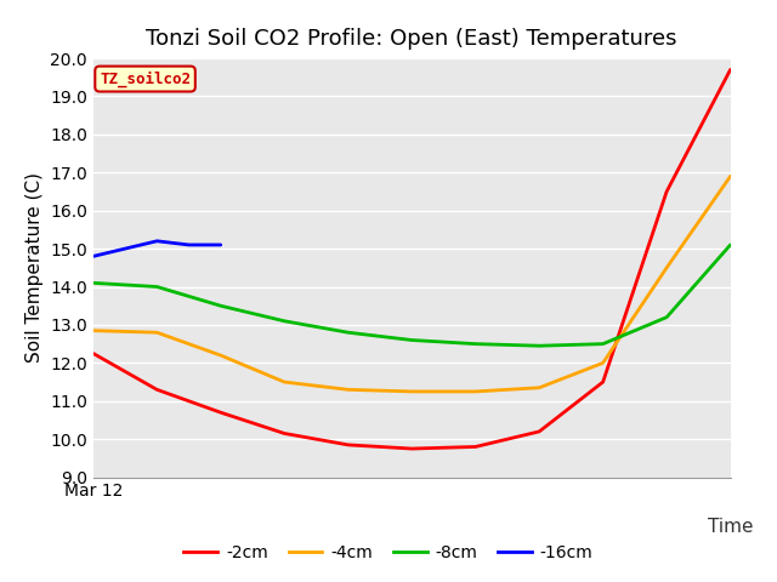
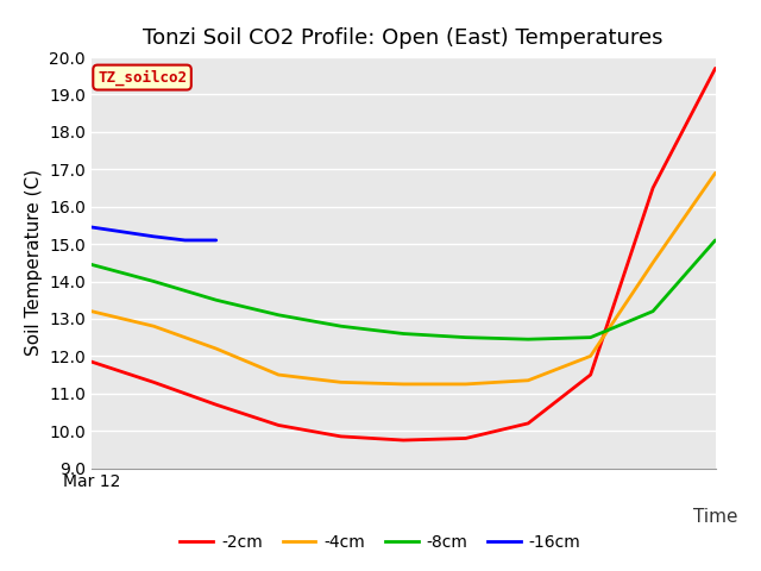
-2cm/Mar 12: 12.25 -> 11.85
-4cm/Mar 12: 12.85 -> 13.20
-8cm/Mar 12: 14.10 -> 14.45
-16cm/Mar 12: 14.80 -> 15.45
